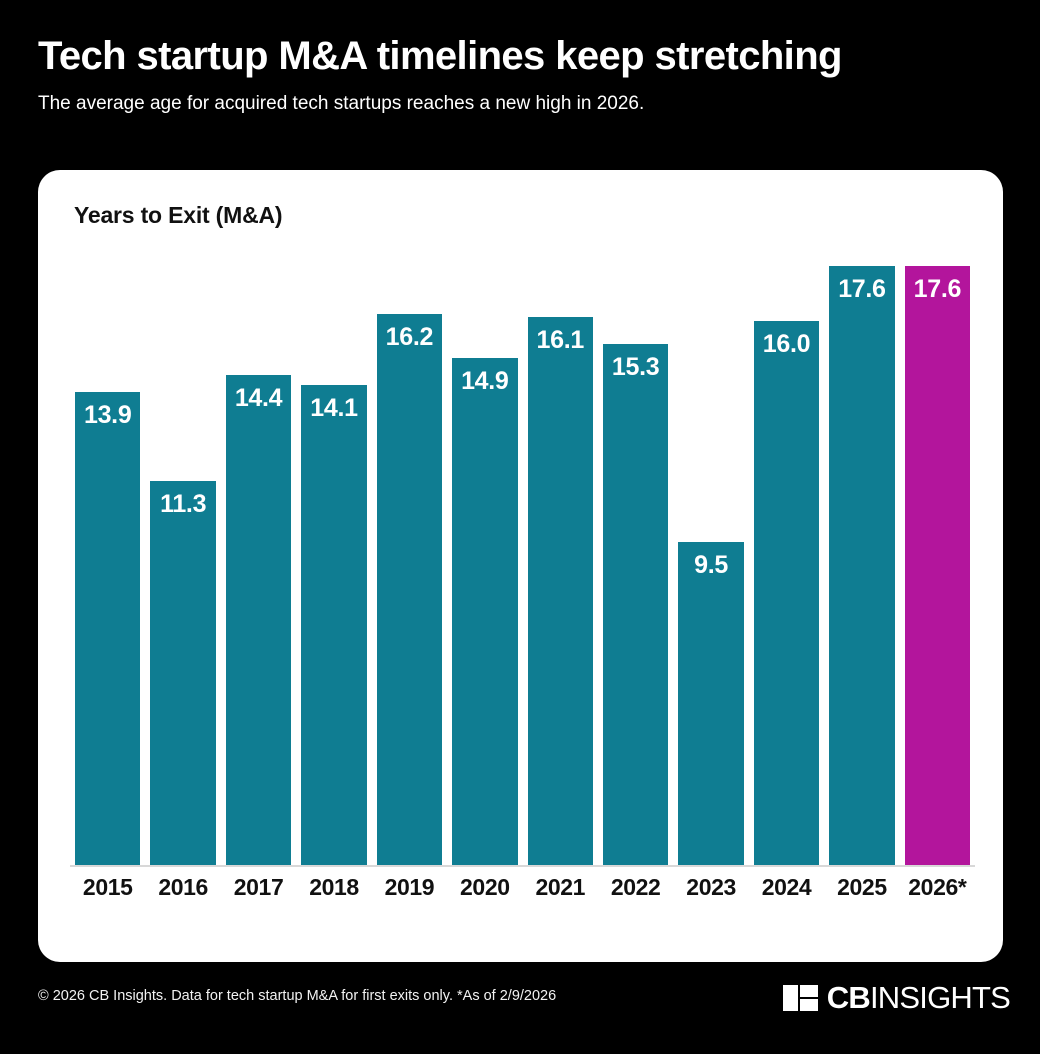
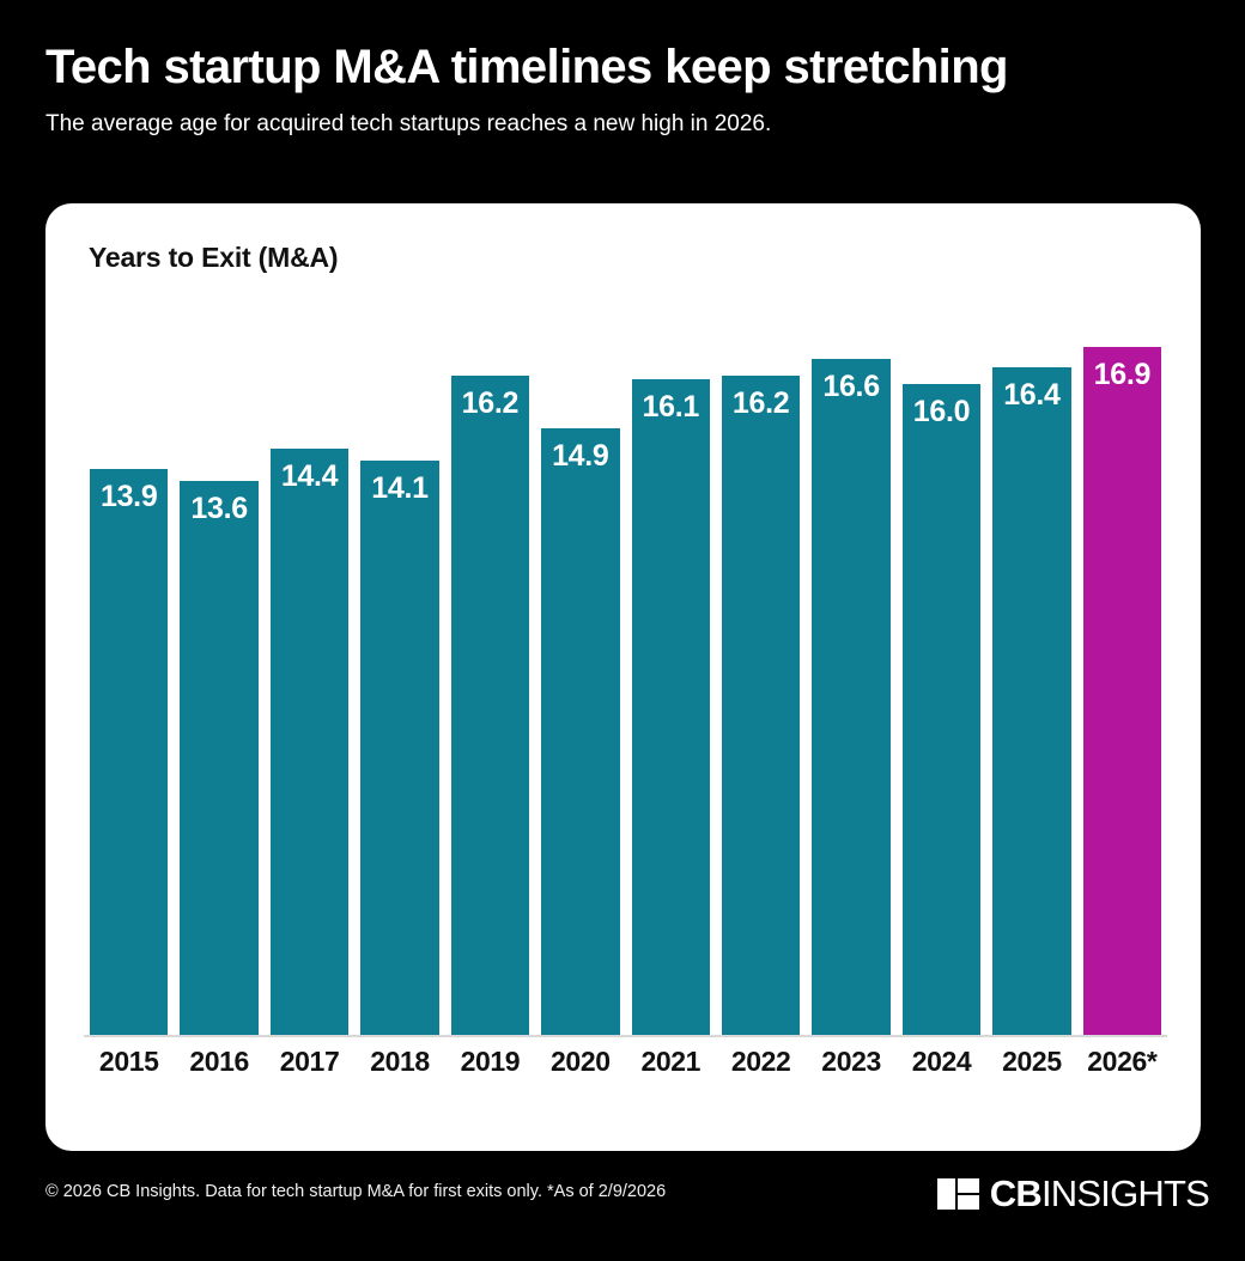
2016: 11.3 -> 13.6
2022: 15.3 -> 16.2
2023: 9.5 -> 16.6
2025: 17.6 -> 16.4
2026*: 17.6 -> 16.9
